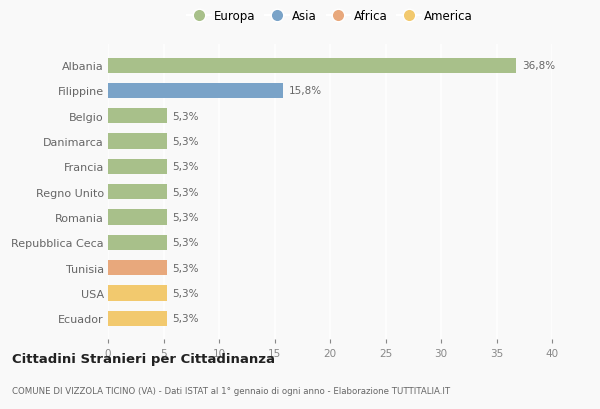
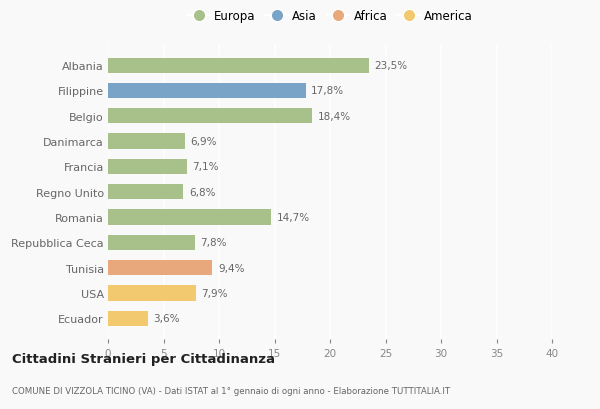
Albania: 36,8% -> 23,5%
Filippine: 15,8% -> 17,8%
Belgio: 5,3% -> 18,4%
Danimarca: 5,3% -> 6,9%
Francia: 5,3% -> 7,1%
Regno Unito: 5,3% -> 6,8%
Romania: 5,3% -> 14,7%
Repubblica Ceca: 5,3% -> 7,8%
Tunisia: 5,3% -> 9,4%
USA: 5,3% -> 7,9%
Ecuador: 5,3% -> 3,6%
